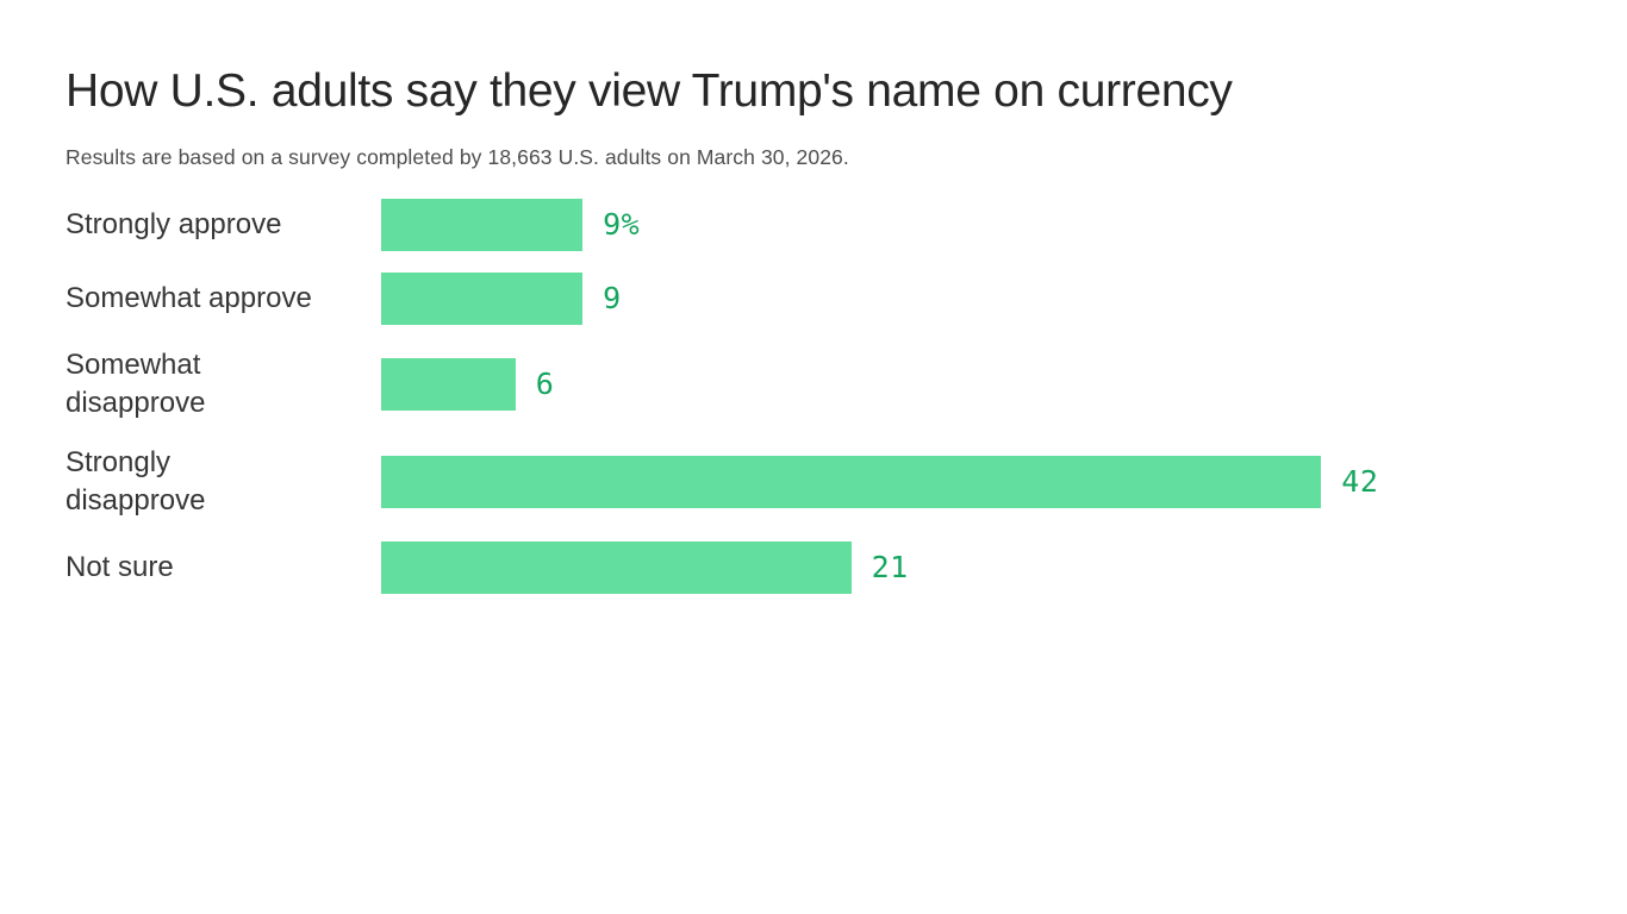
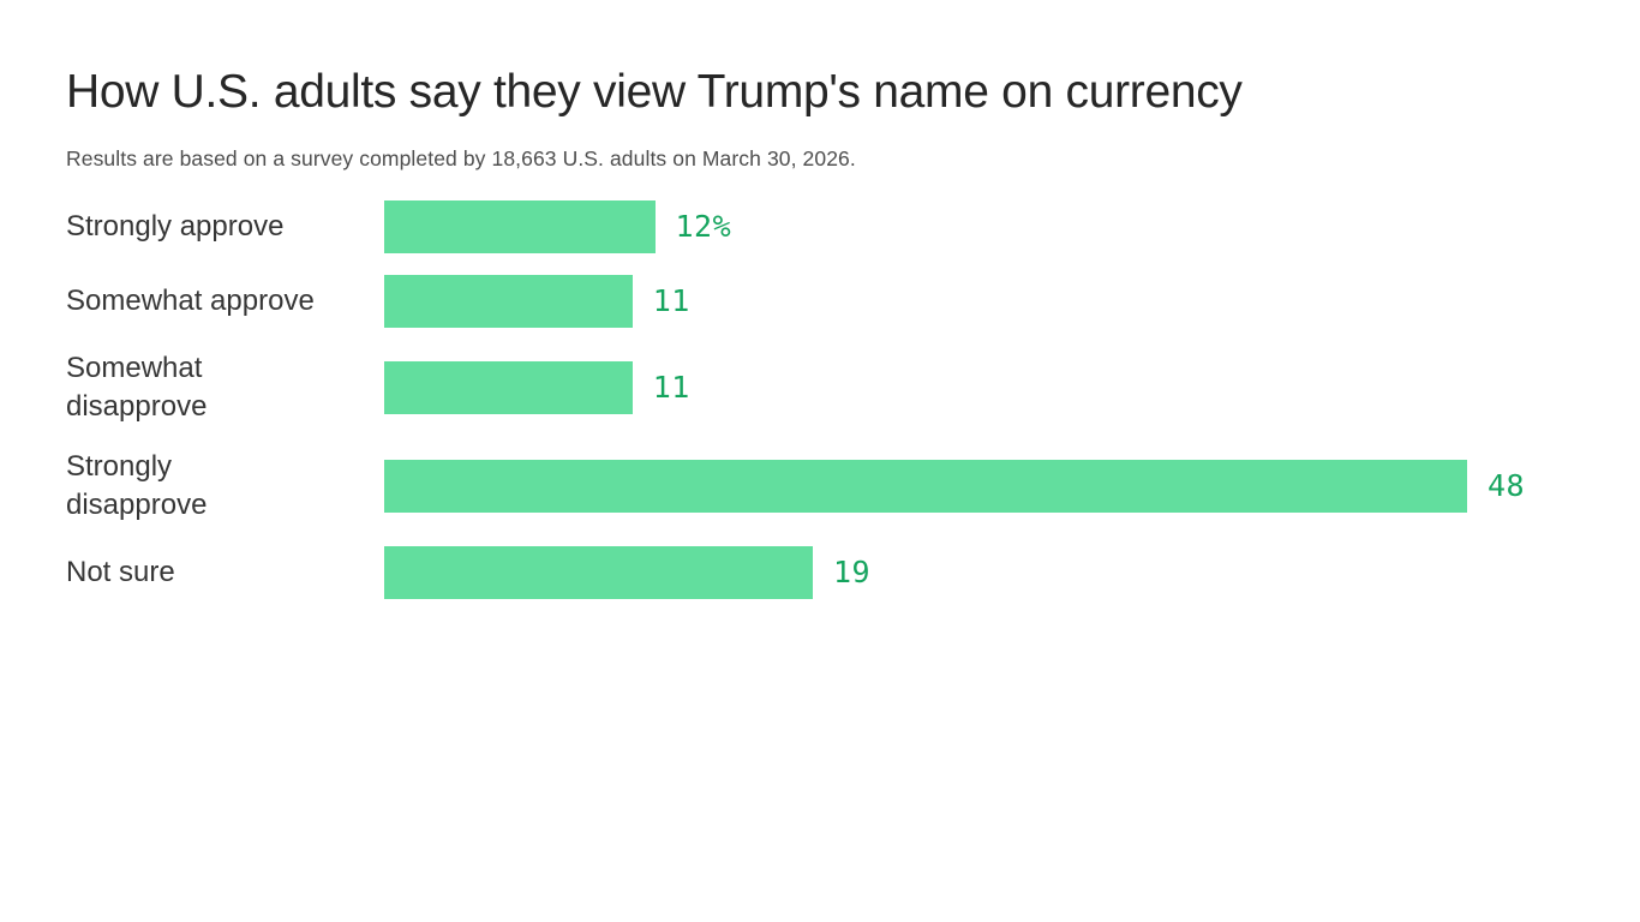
Strongly approve: 9% -> 12%
Somewhat approve: 9 -> 11
Somewhat disapprove: 6 -> 11
Strongly disapprove: 42 -> 48
Not sure: 21 -> 19
